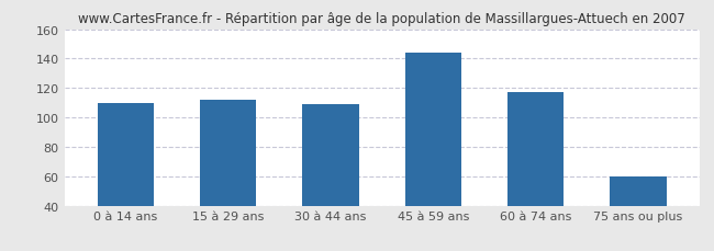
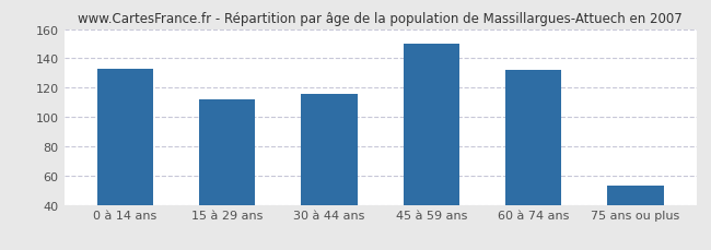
0 à 14 ans: 110 -> 133
30 à 44 ans: 109 -> 116
45 à 59 ans: 144 -> 150
60 à 74 ans: 117 -> 132
75 ans ou plus: 60 -> 53
